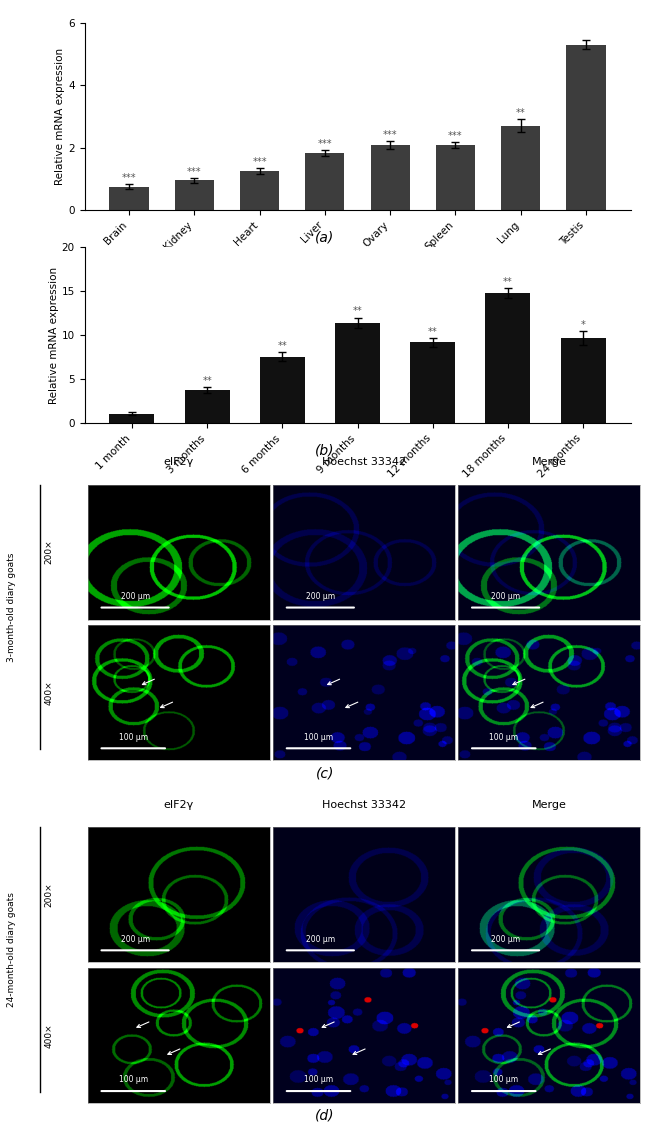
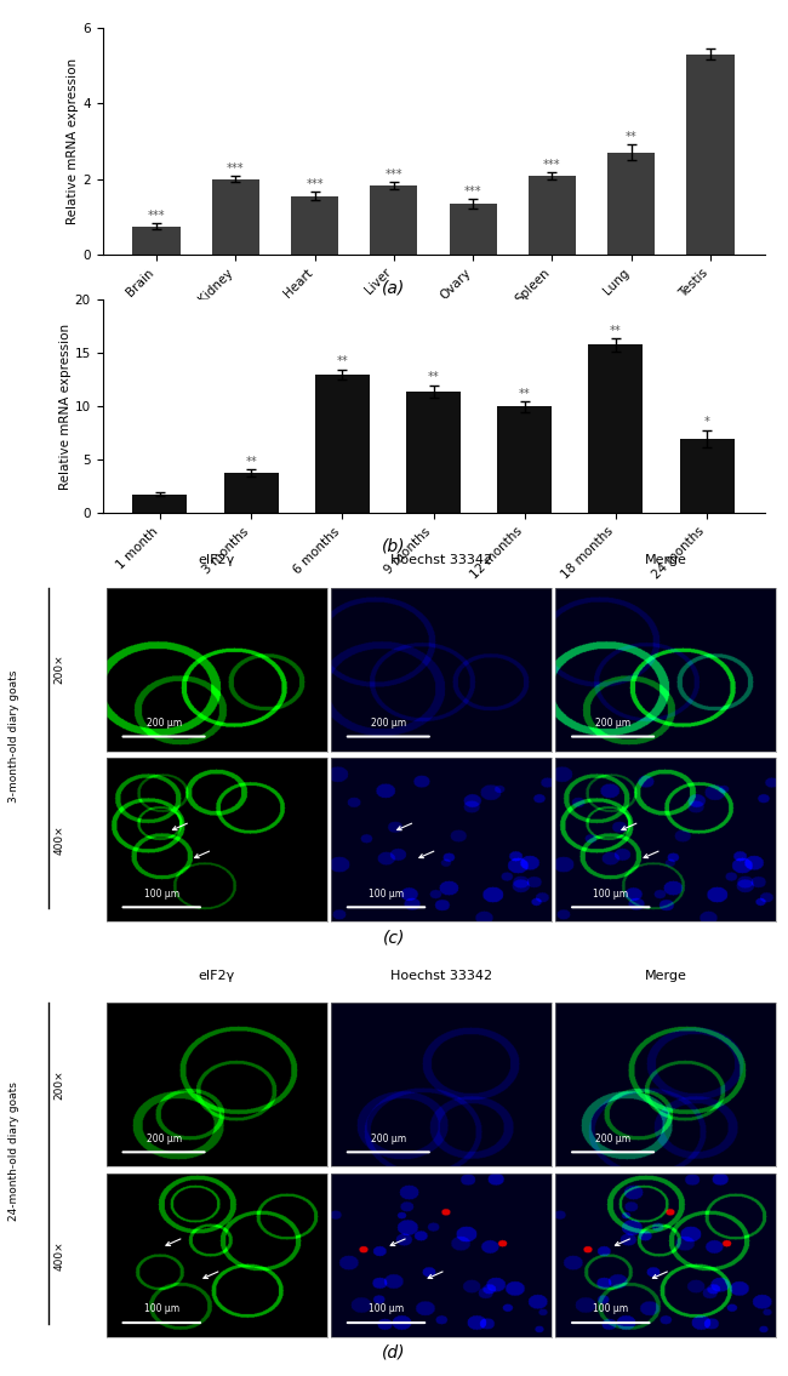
Kidney: 0.95 -> 2.00
Heart: 1.25 -> 1.55
Ovary: 2.08 -> 1.35
1 month: 1.1 -> 1.8
6 months: 7.6 -> 13.0
12 months: 9.2 -> 10.0
18 months: 14.8 -> 15.8
24 months: 9.7 -> 7.0
